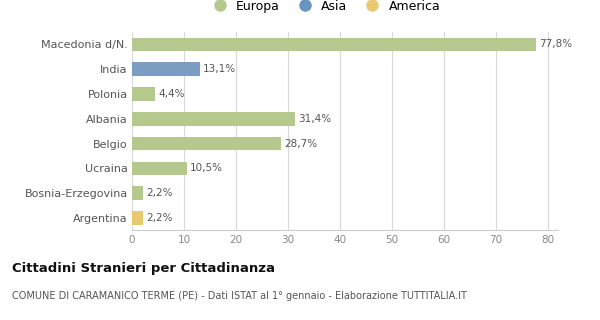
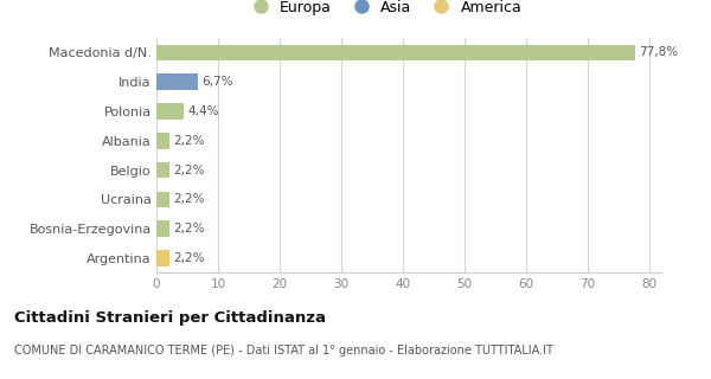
India: 13,1% -> 6,7%
Albania: 31,4% -> 2,2%
Belgio: 28,7% -> 2,2%
Ucraina: 10,5% -> 2,2%
